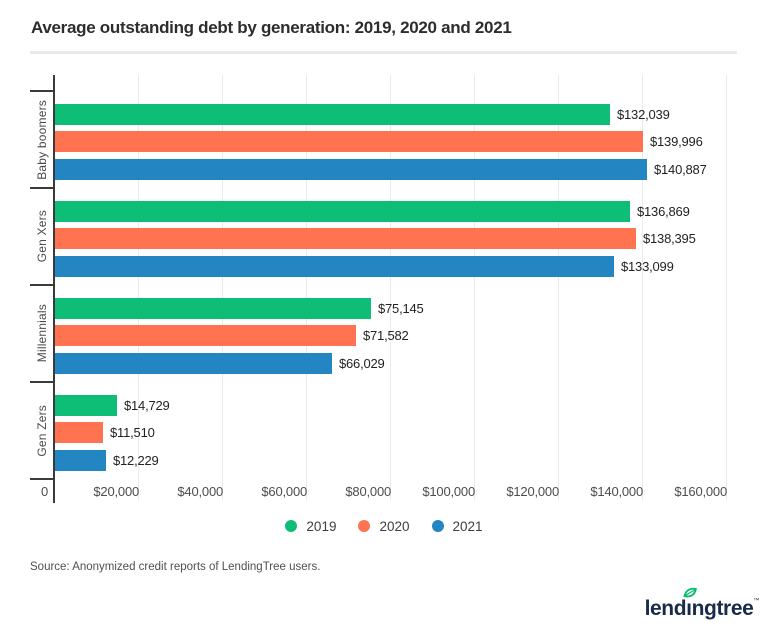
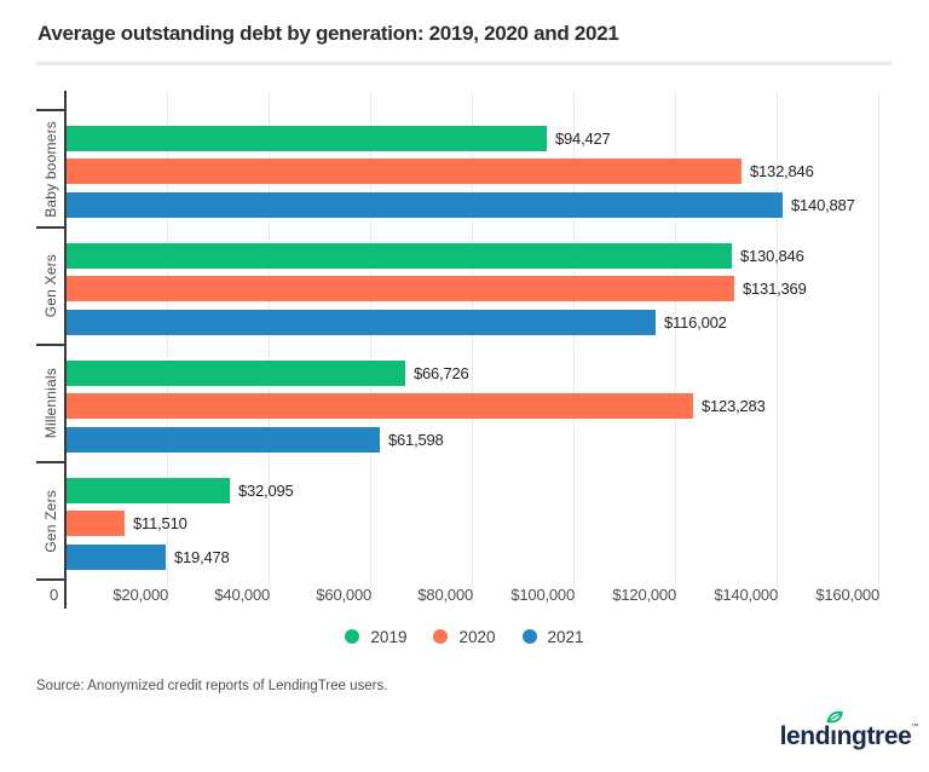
2019/Baby boomers: $132,039 -> $94,427
2020/Baby boomers: $139,996 -> $132,846
2019/Gen Xers: $136,869 -> $130,846
2020/Gen Xers: $138,395 -> $131,369
2021/Gen Xers: $133,099 -> $116,002
2019/Millennials: $75,145 -> $66,726
2020/Millennials: $71,582 -> $123,283
2021/Millennials: $66,029 -> $61,598
2019/Gen Zers: $14,729 -> $32,095
2021/Gen Zers: $12,229 -> $19,478
